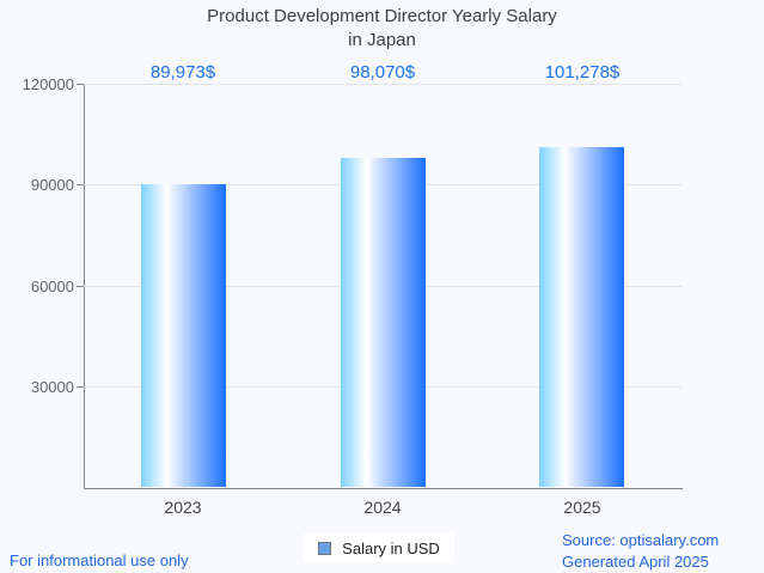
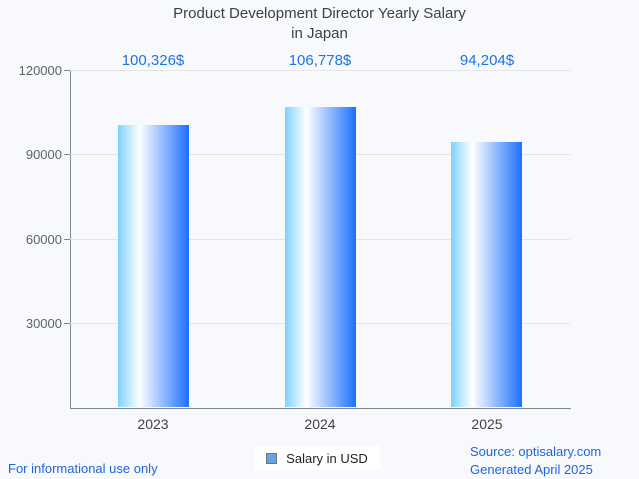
2023: 89,973 -> 100,326
2024: 98,070 -> 106,778
2025: 101,278 -> 94,204
